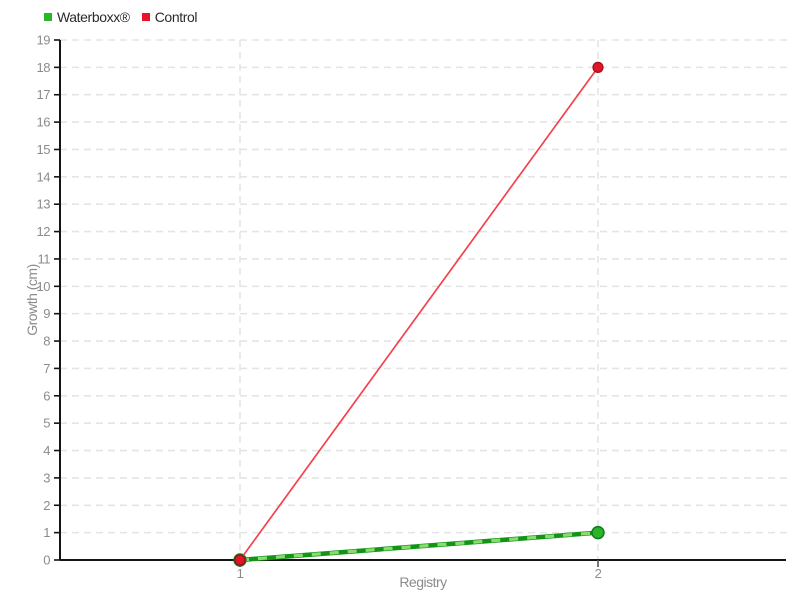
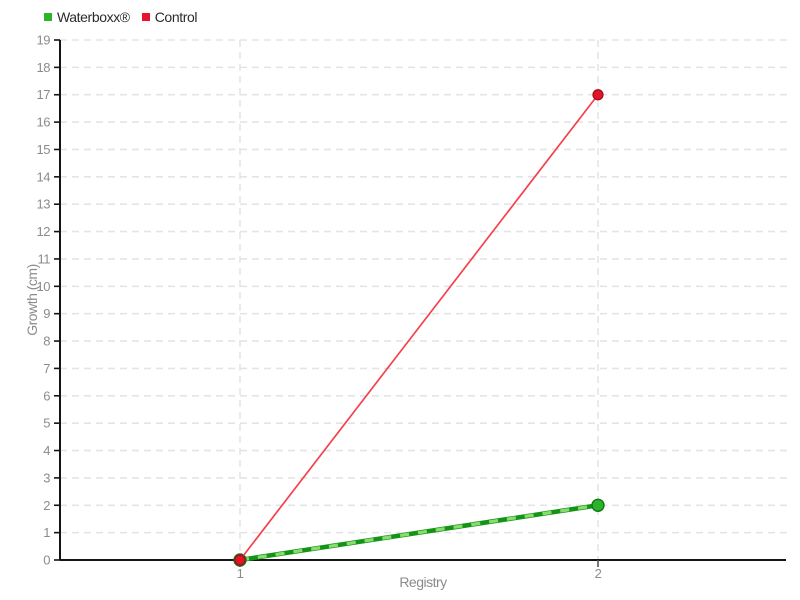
Waterboxx®/2: 1 -> 2
Control/2: 18 -> 17
